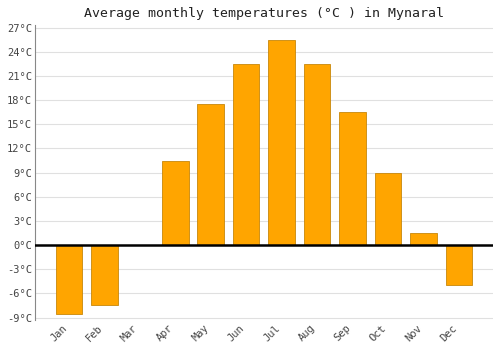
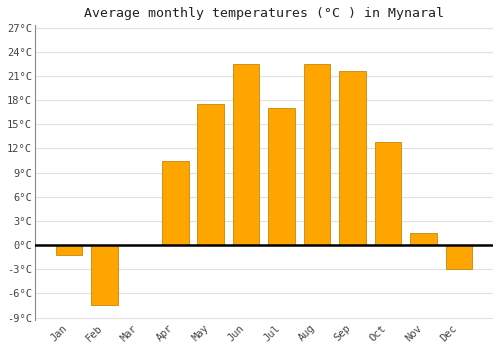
Jan: -8.5°C -> -1.2°C
Jul: 25.5°C -> 17.0°C
Sep: 16.5°C -> 21.6°C
Oct: 9.0°C -> 12.8°C
Dec: -5.0°C -> -3.0°C
